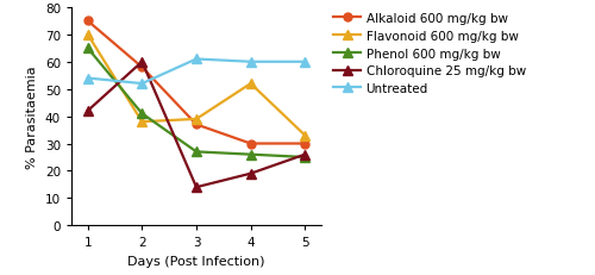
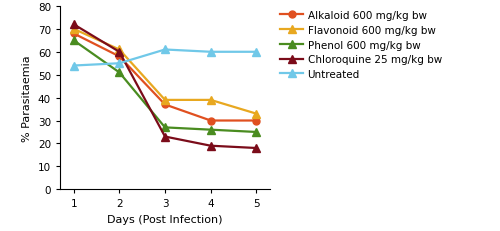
Alkaloid 600 mg/kg bw/1: 75 -> 68
Chloroquine 25 mg/kg bw/1: 42 -> 72
Flavonoid 600 mg/kg bw/2: 38 -> 61
Phenol 600 mg/kg bw/2: 41 -> 51
Untreated/2: 52 -> 55
Chloroquine 25 mg/kg bw/3: 14 -> 23
Flavonoid 600 mg/kg bw/4: 52 -> 39
Chloroquine 25 mg/kg bw/5: 26 -> 18
